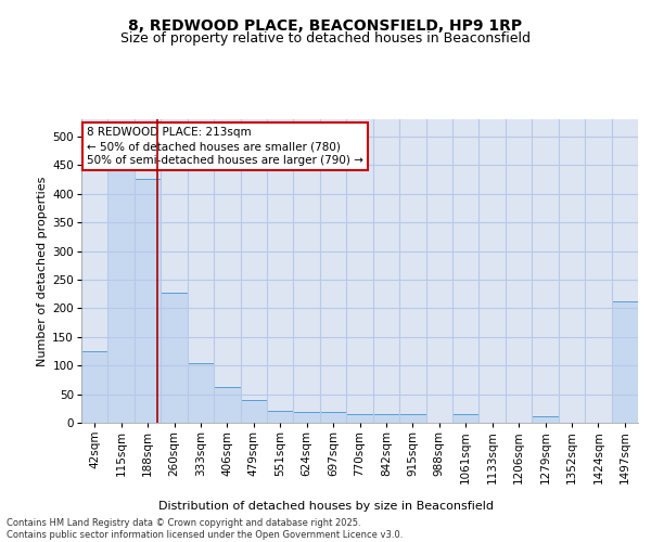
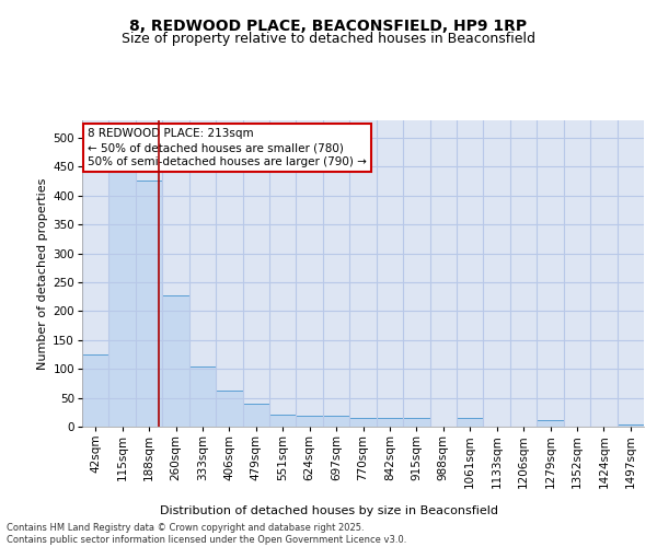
1497sqm: 212 -> 3
